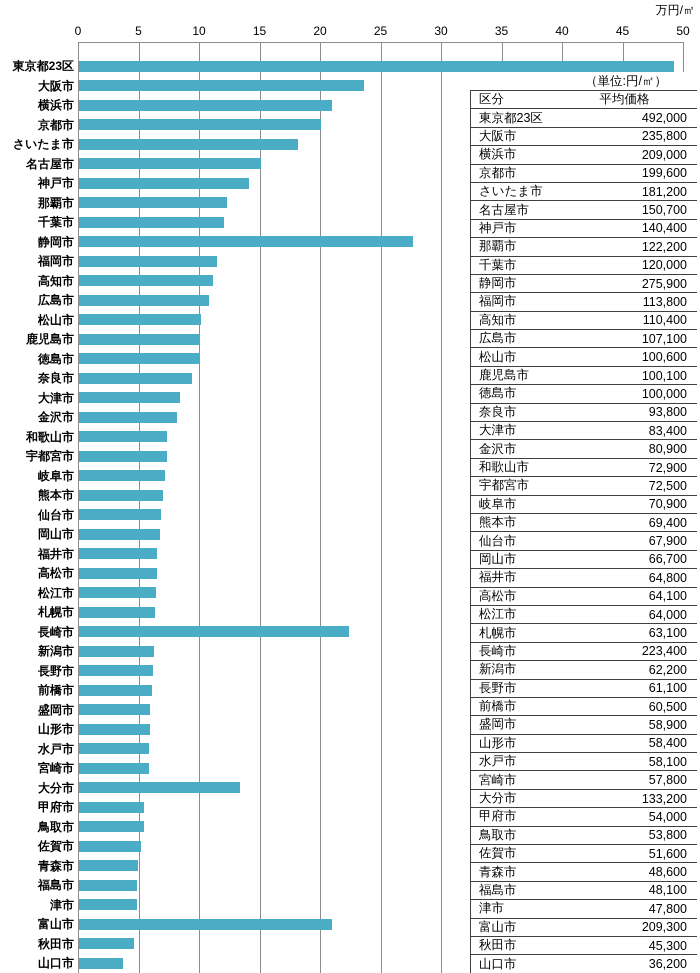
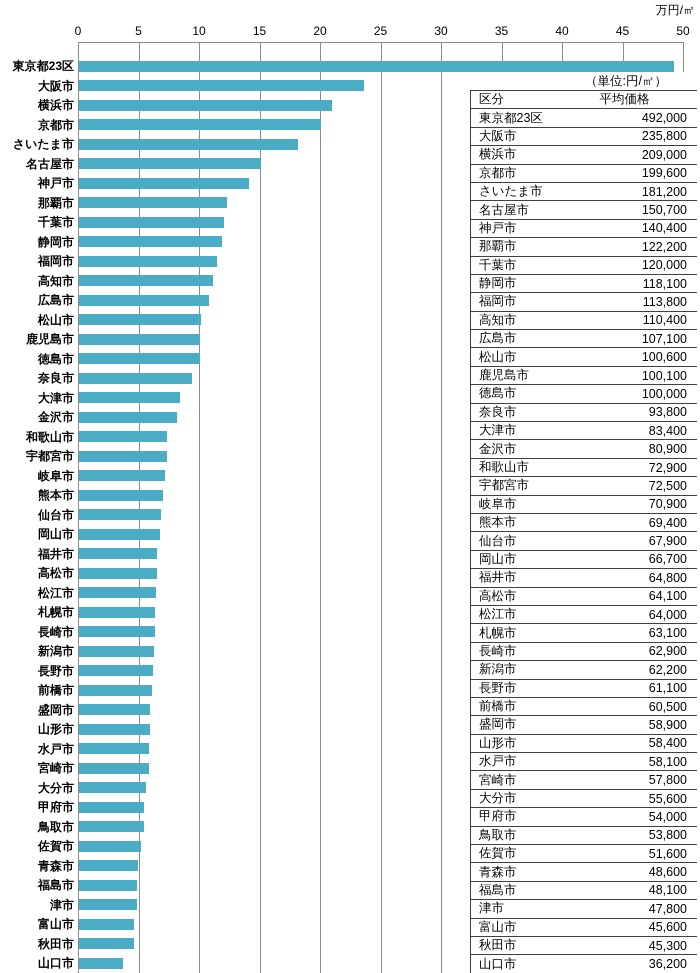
静岡市: 275,900 -> 118,100
長崎市: 223,400 -> 62,900
大分市: 133,200 -> 55,600
富山市: 209,300 -> 45,600
